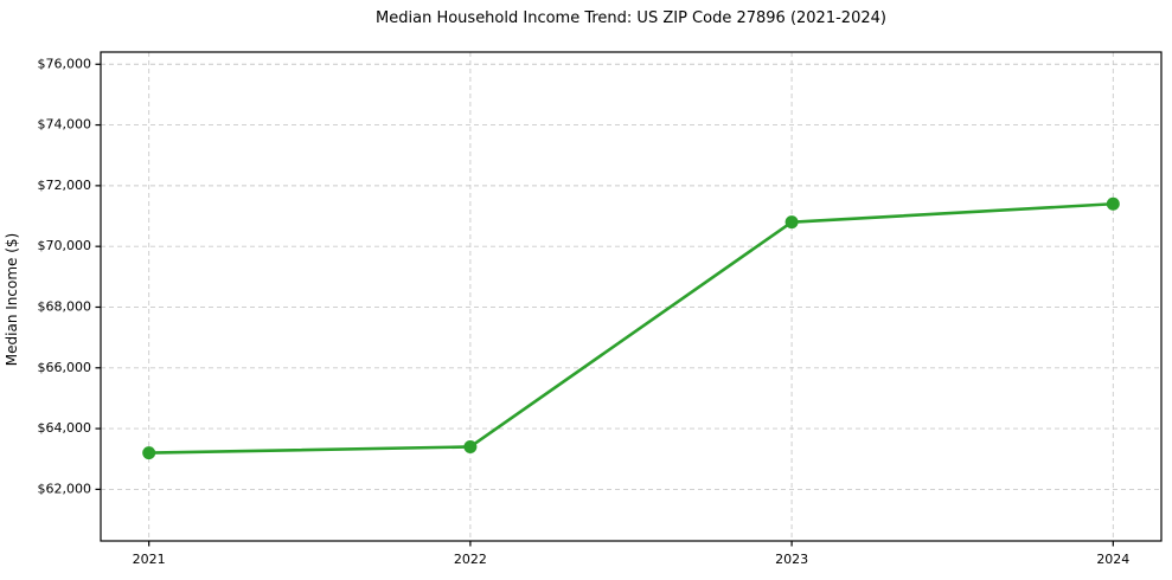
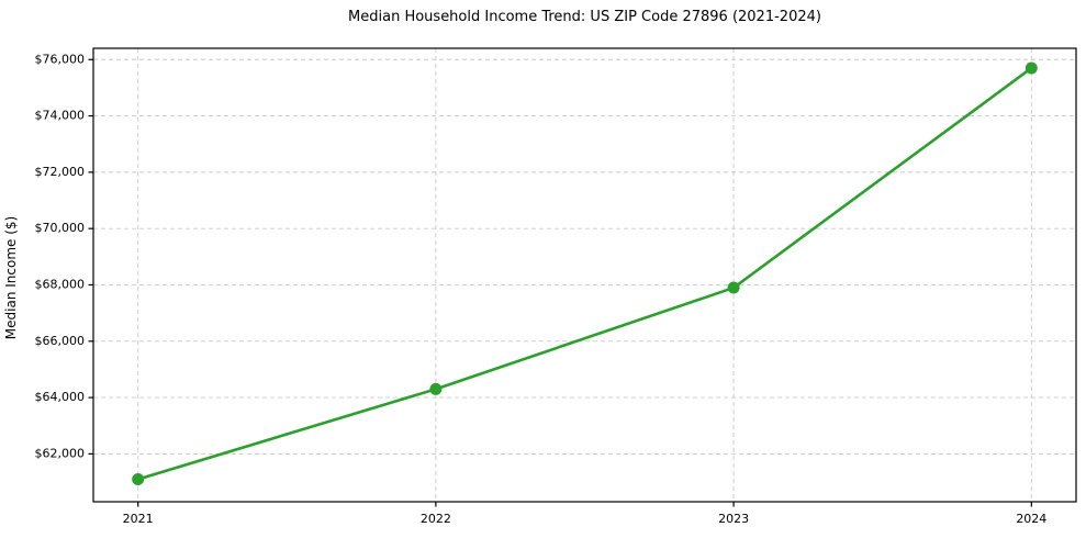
2021: $63200 -> $61100
2022: $63400 -> $64300
2023: $70800 -> $67900
2024: $71400 -> $75700
